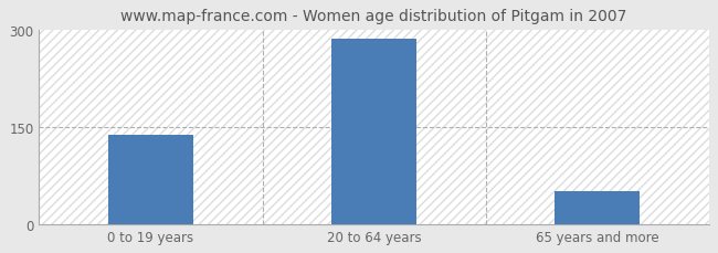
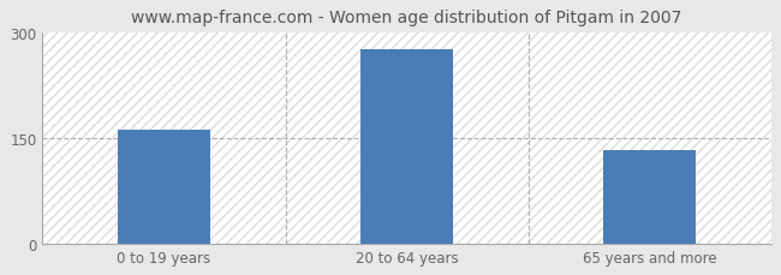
0 to 19 years: 137 -> 162
20 to 64 years: 285 -> 276
65 years and more: 50 -> 132
